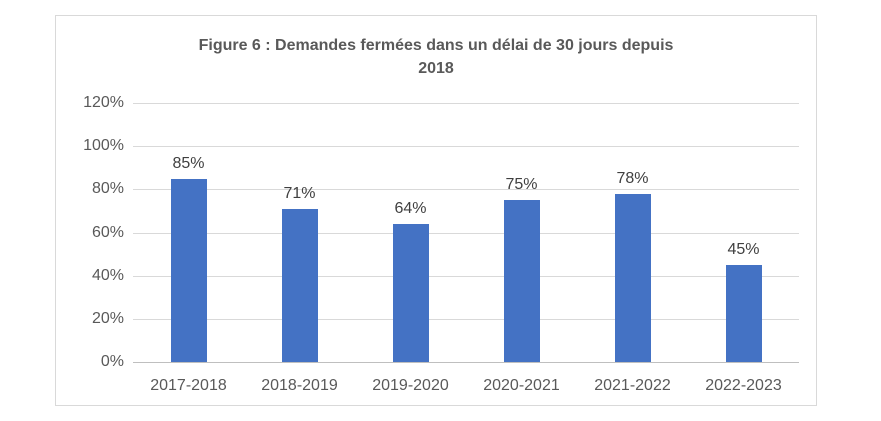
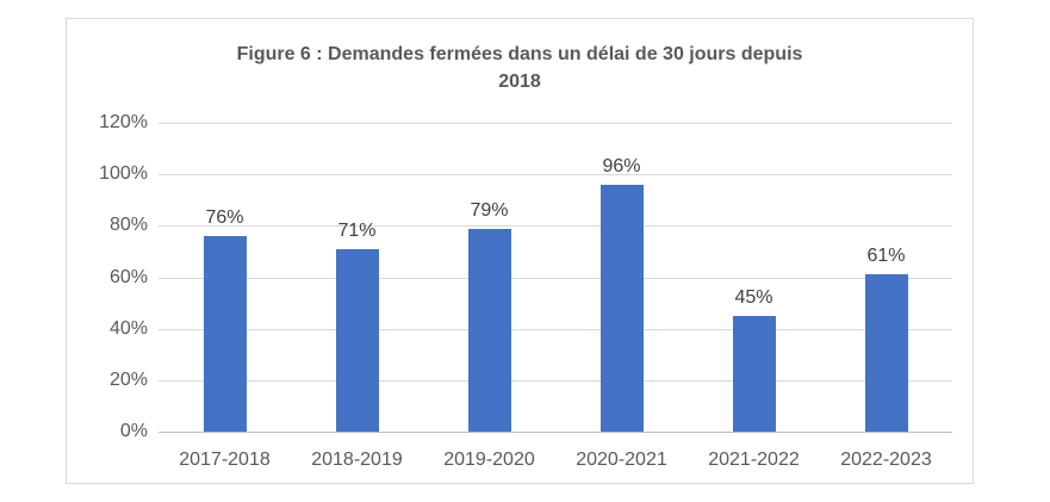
2017-2018: 85% -> 76%
2019-2020: 64% -> 79%
2020-2021: 75% -> 96%
2021-2022: 78% -> 45%
2022-2023: 45% -> 61%
